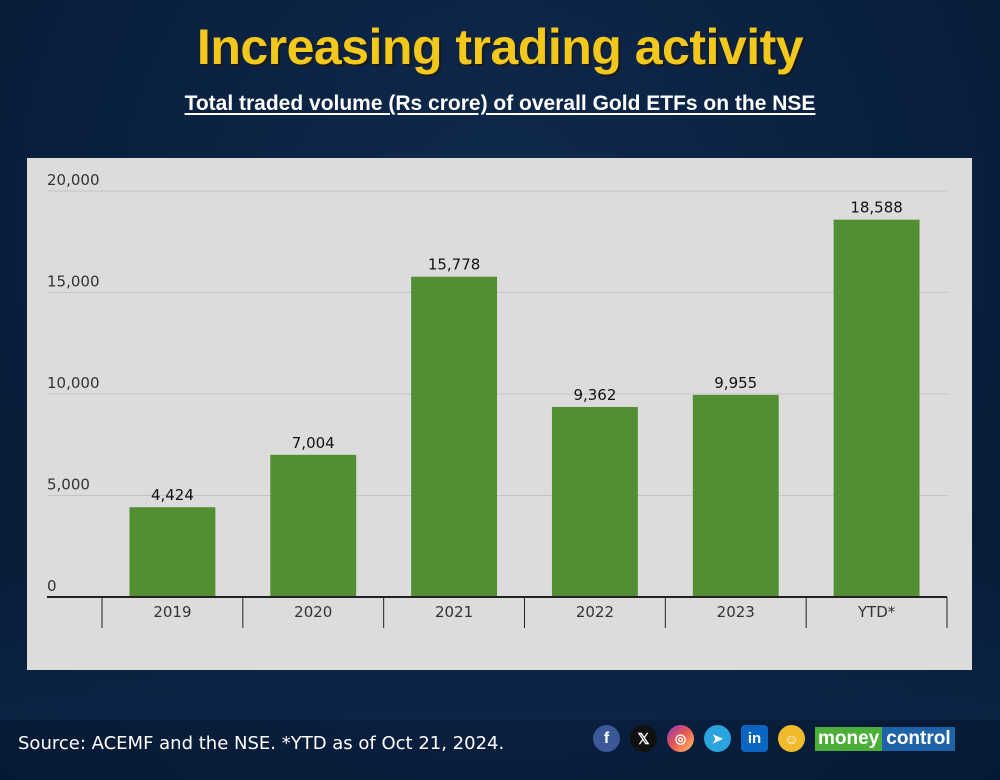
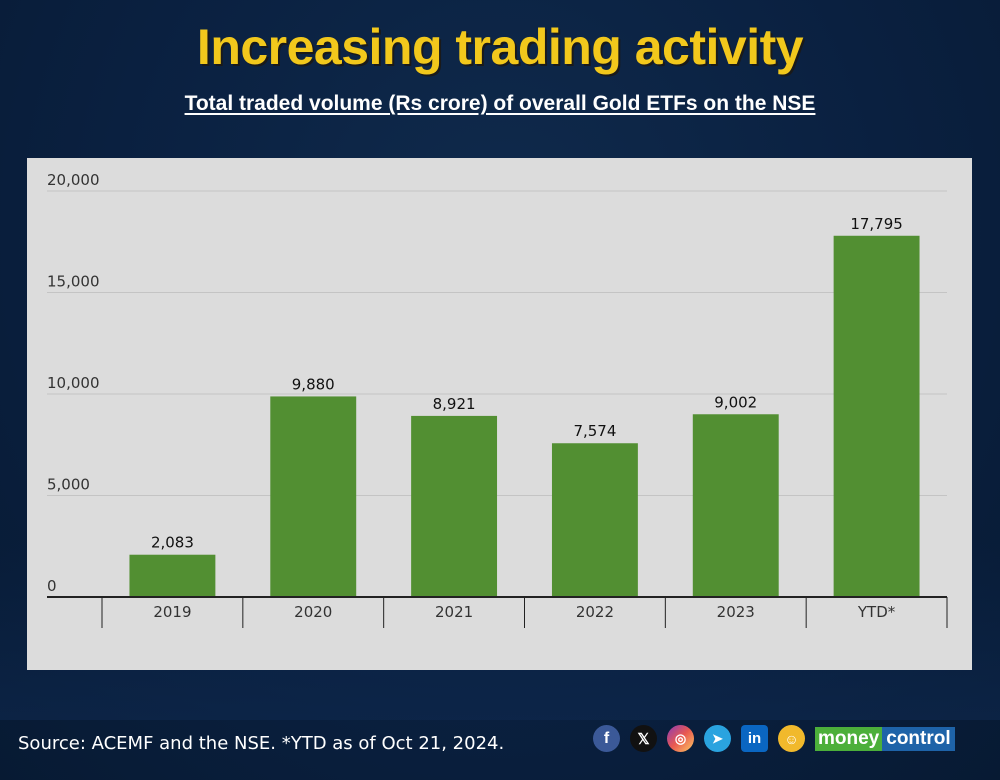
2019: 4,424 -> 2,083
2020: 7,004 -> 9,880
2021: 15,778 -> 8,921
2022: 9,362 -> 7,574
2023: 9,955 -> 9,002
YTD*: 18,588 -> 17,795
